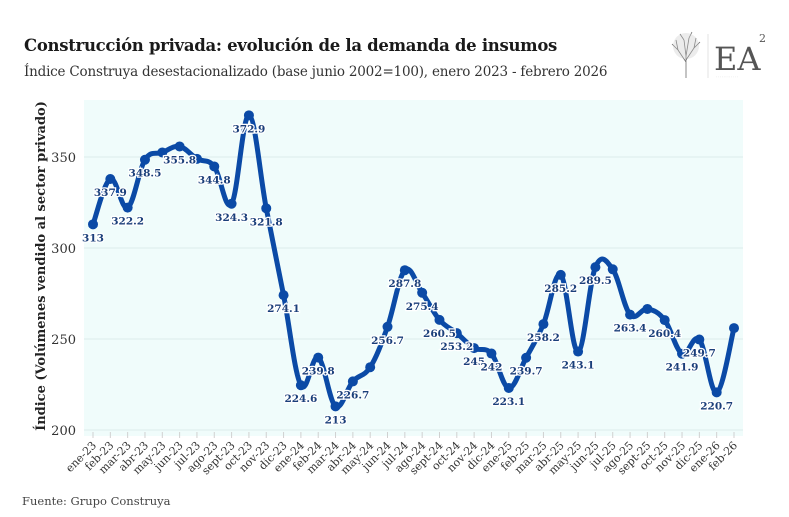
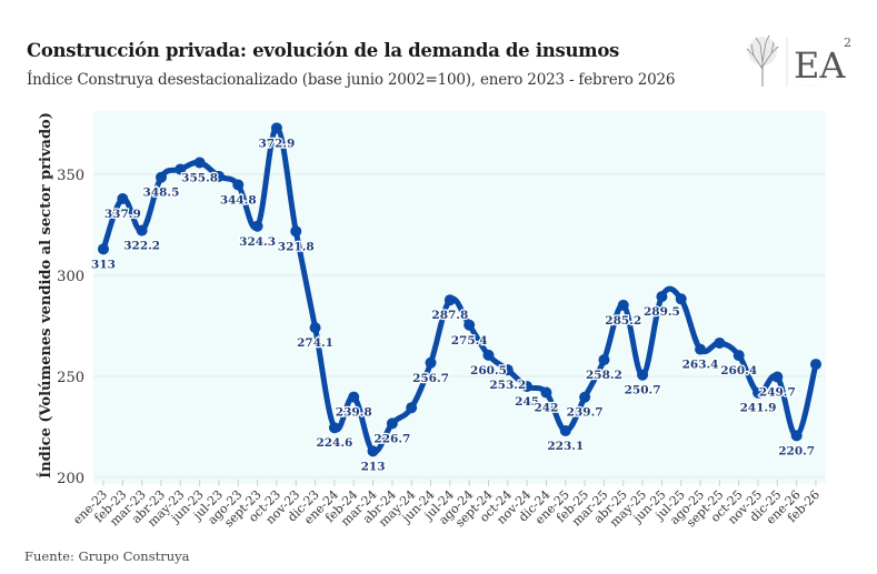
may-25: 243.1 -> 250.7
